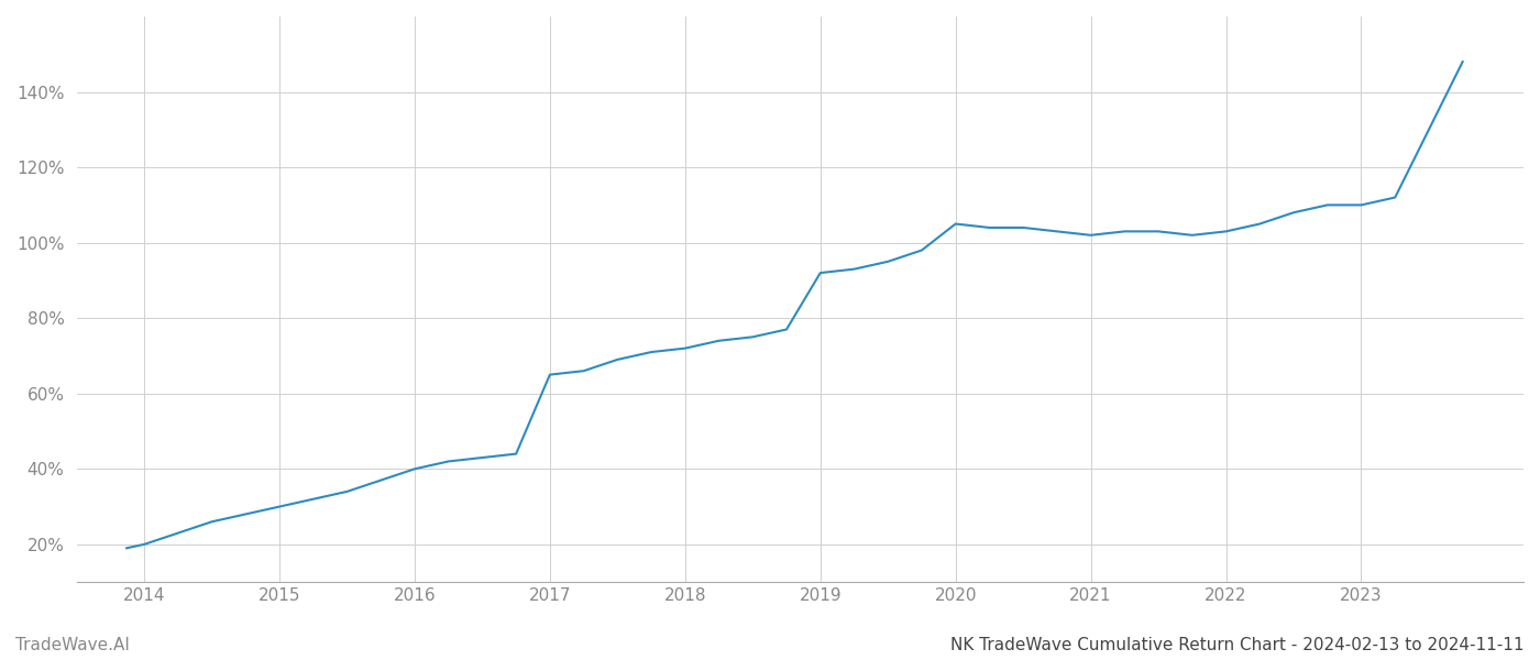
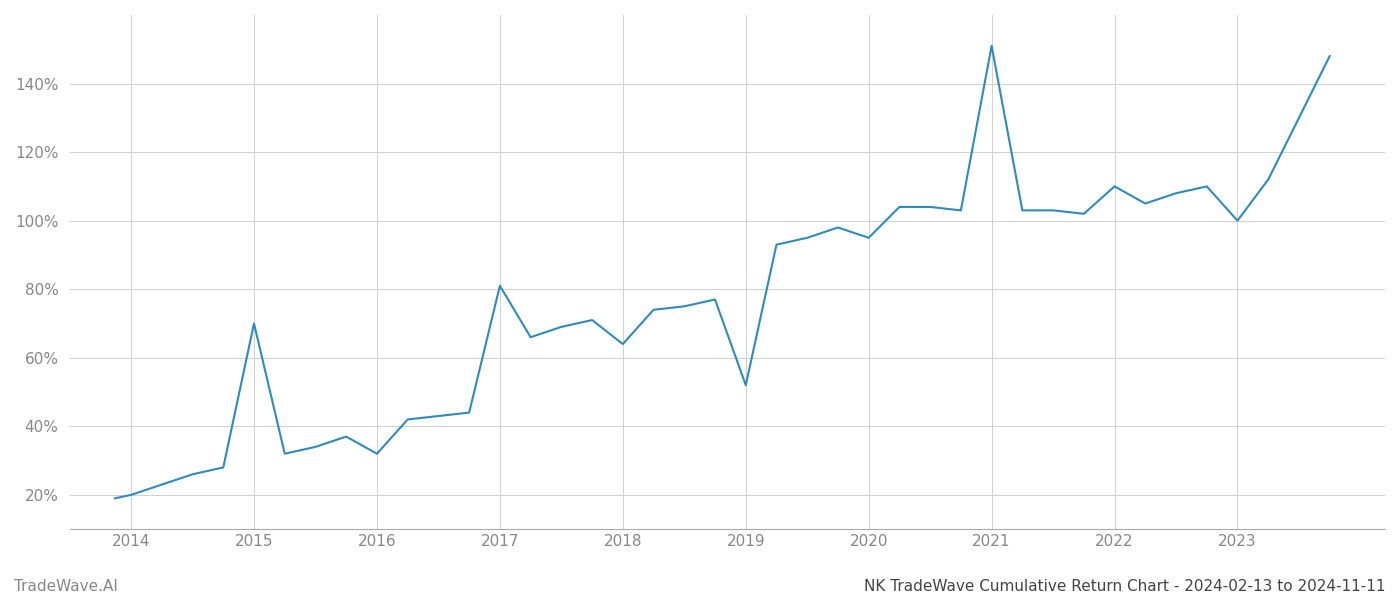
2015: 30% -> 70%
2016: 40% -> 32%
2017: 65% -> 81%
2018: 72% -> 64%
2019: 92% -> 52%
2020: 105% -> 95%
2021: 102% -> 151%
2022: 103% -> 110%
2023: 110% -> 100%
